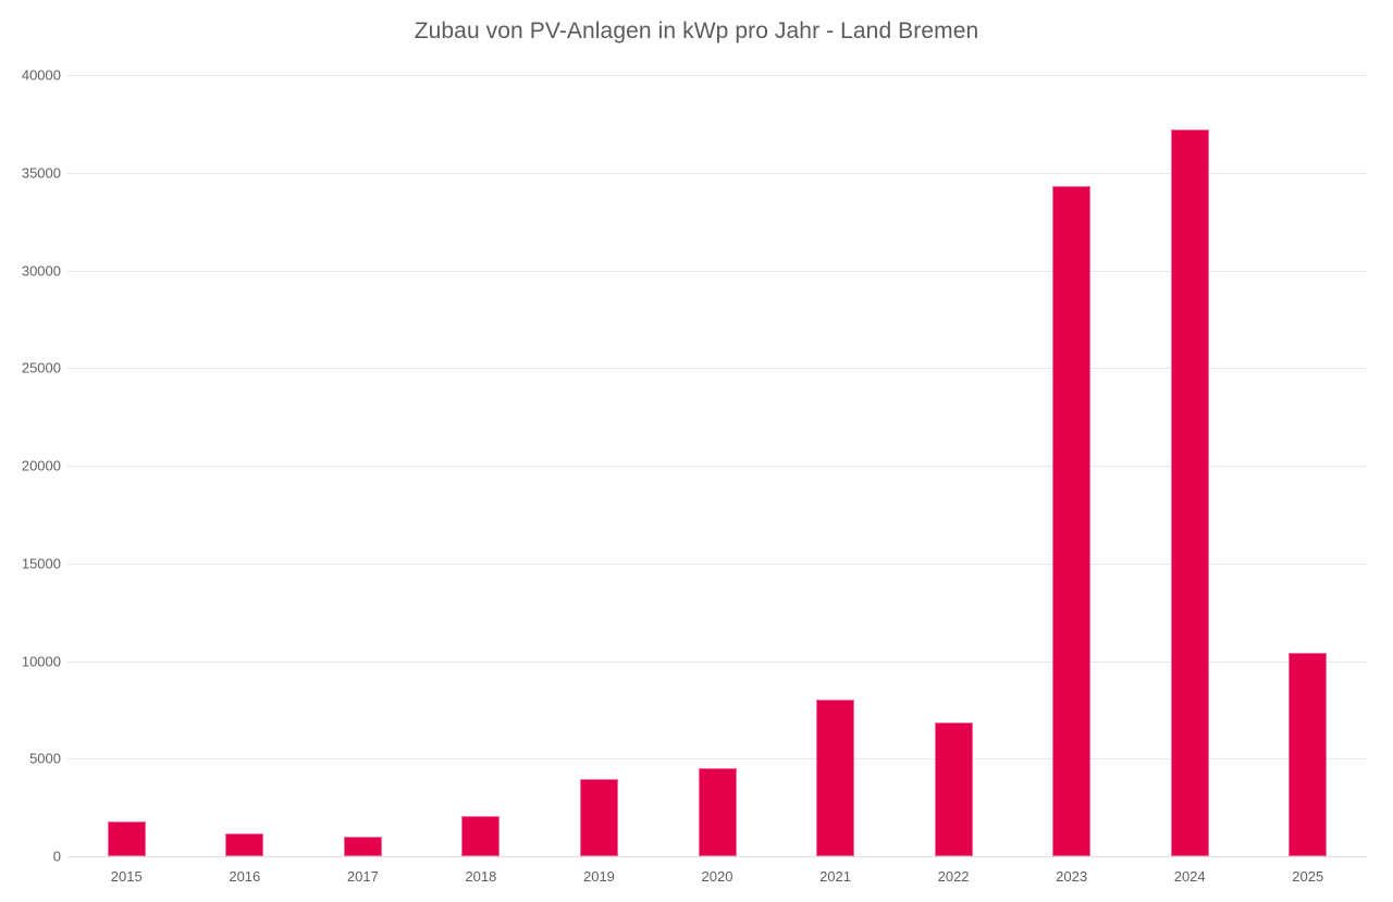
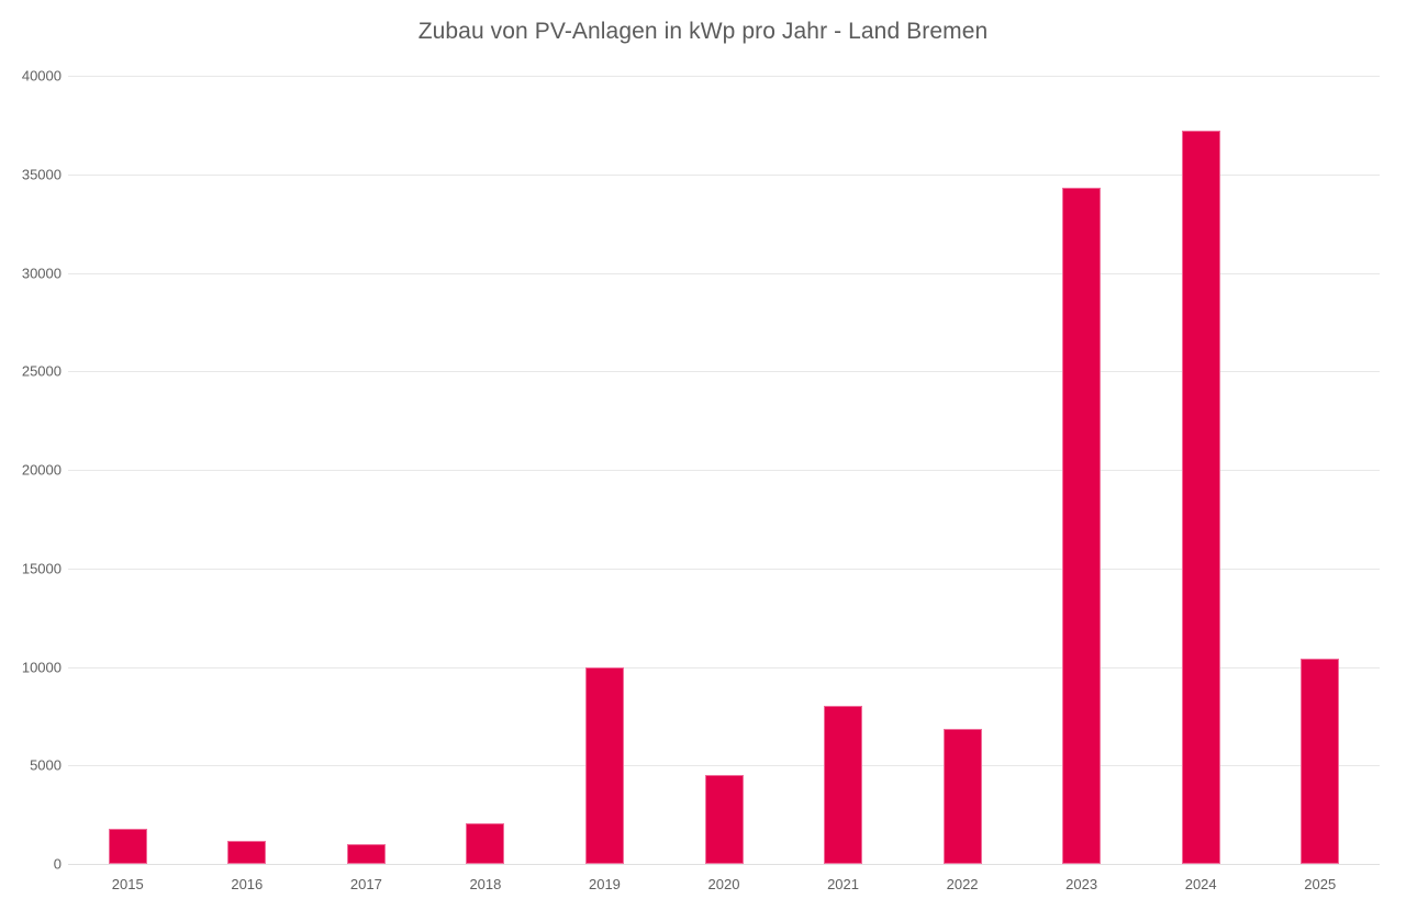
2019: 4000 -> 10000
